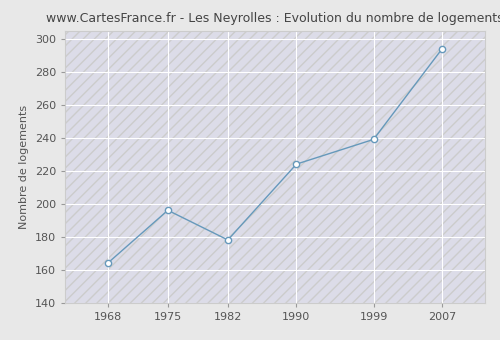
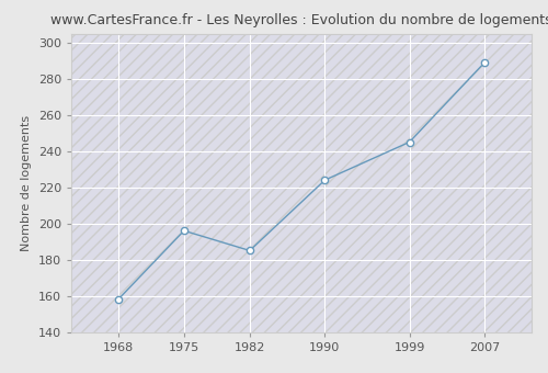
1968: 164 -> 158
1982: 178 -> 185
1999: 239 -> 245
2007: 294 -> 289
